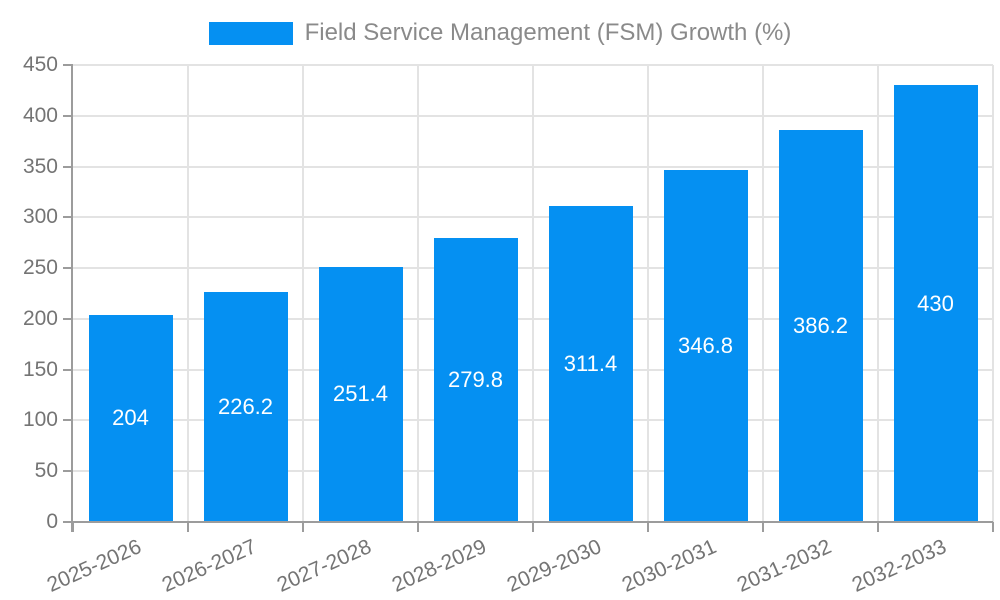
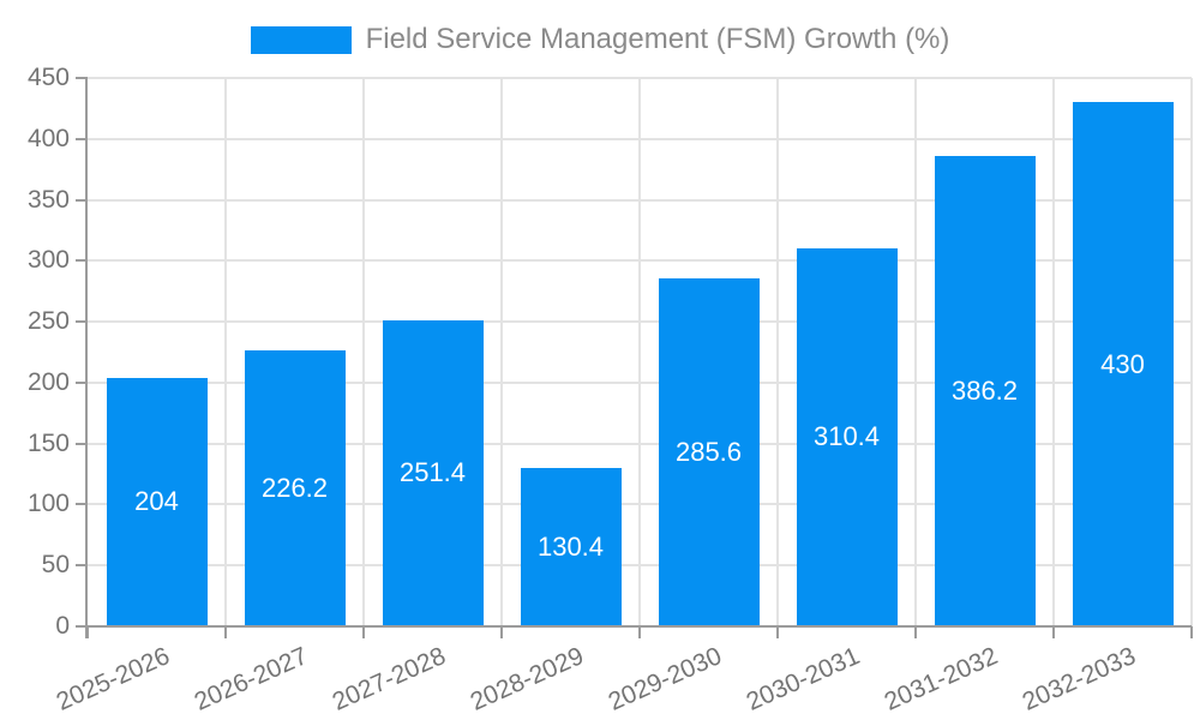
2028-2029: 279.8 -> 130.4
2029-2030: 311.4 -> 285.6
2030-2031: 346.8 -> 310.4
